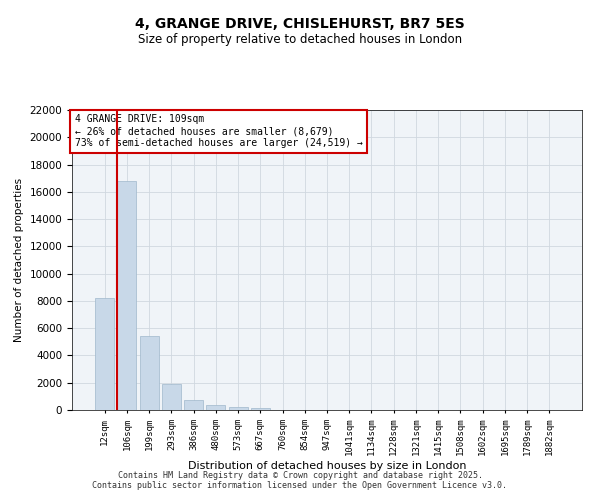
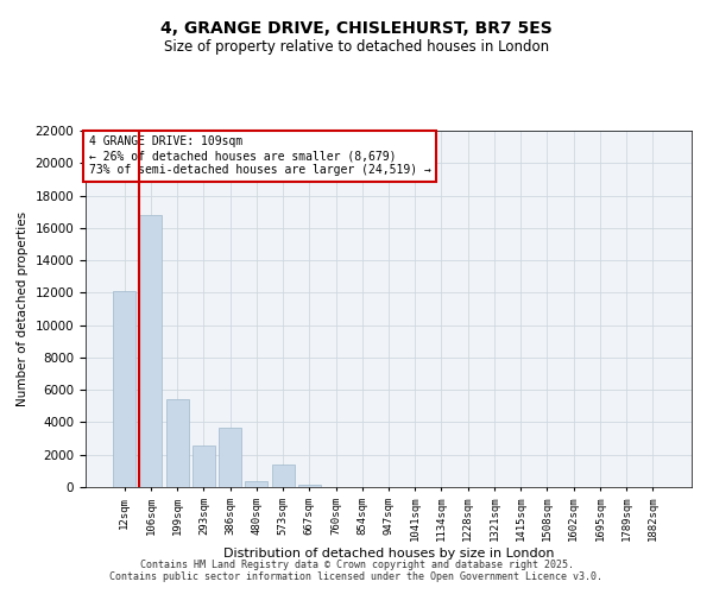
12sqm: 8200 -> 12100
293sqm: 1900 -> 2600
386sqm: 700 -> 3700
573sqm: 200 -> 1400
